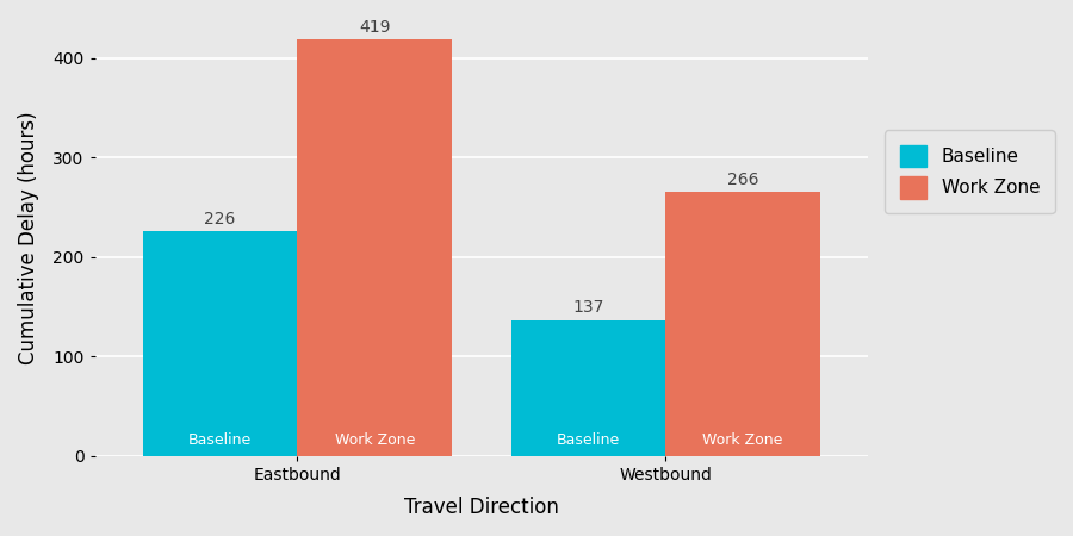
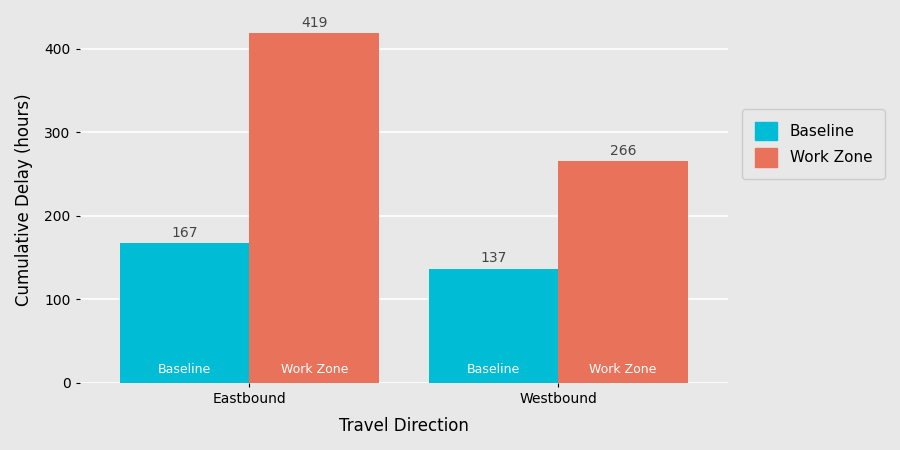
Baseline/Eastbound: 226 -> 167
